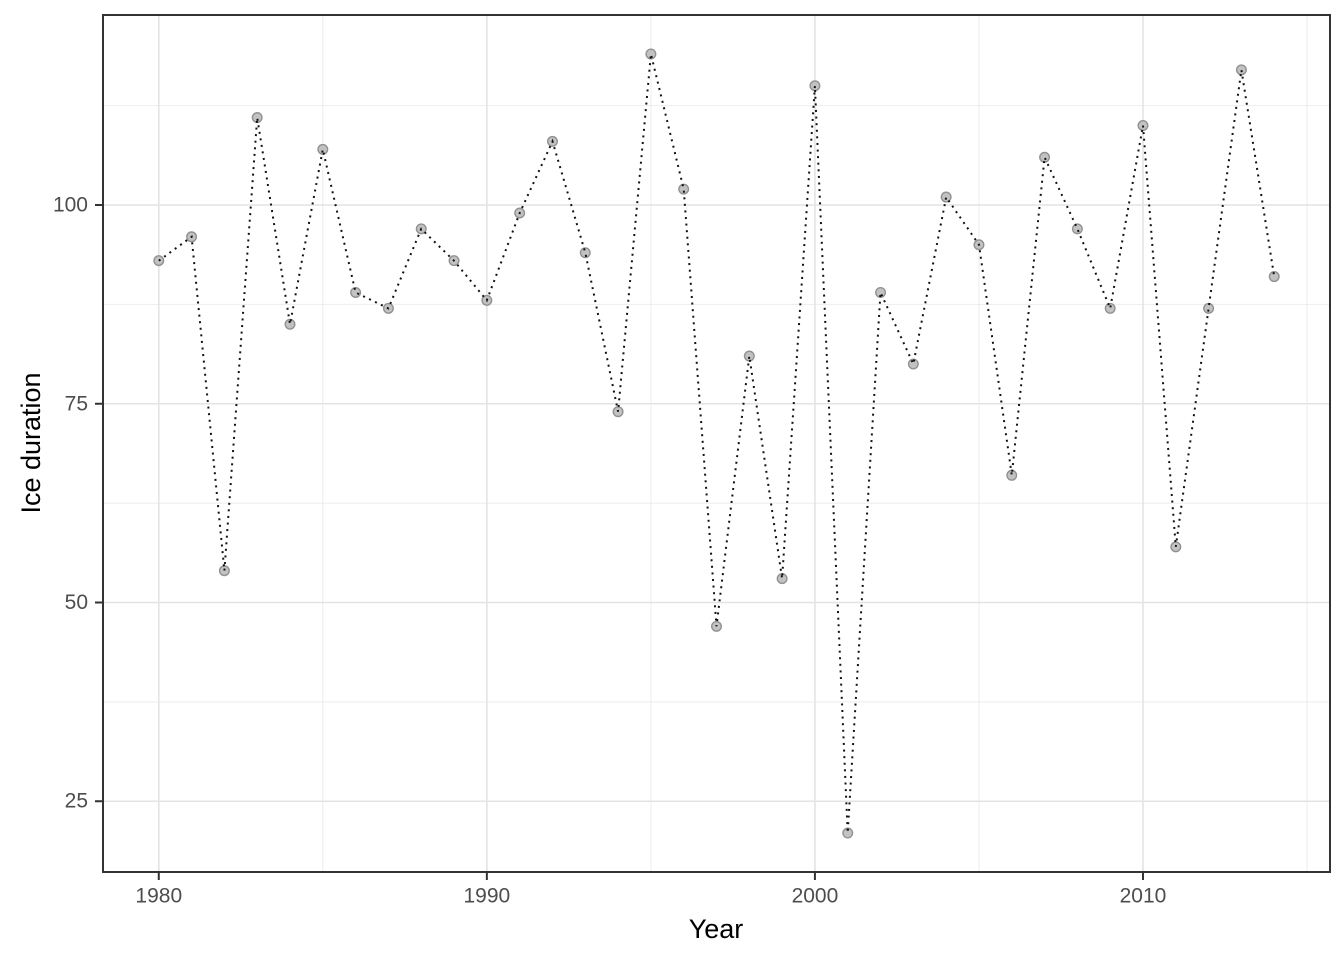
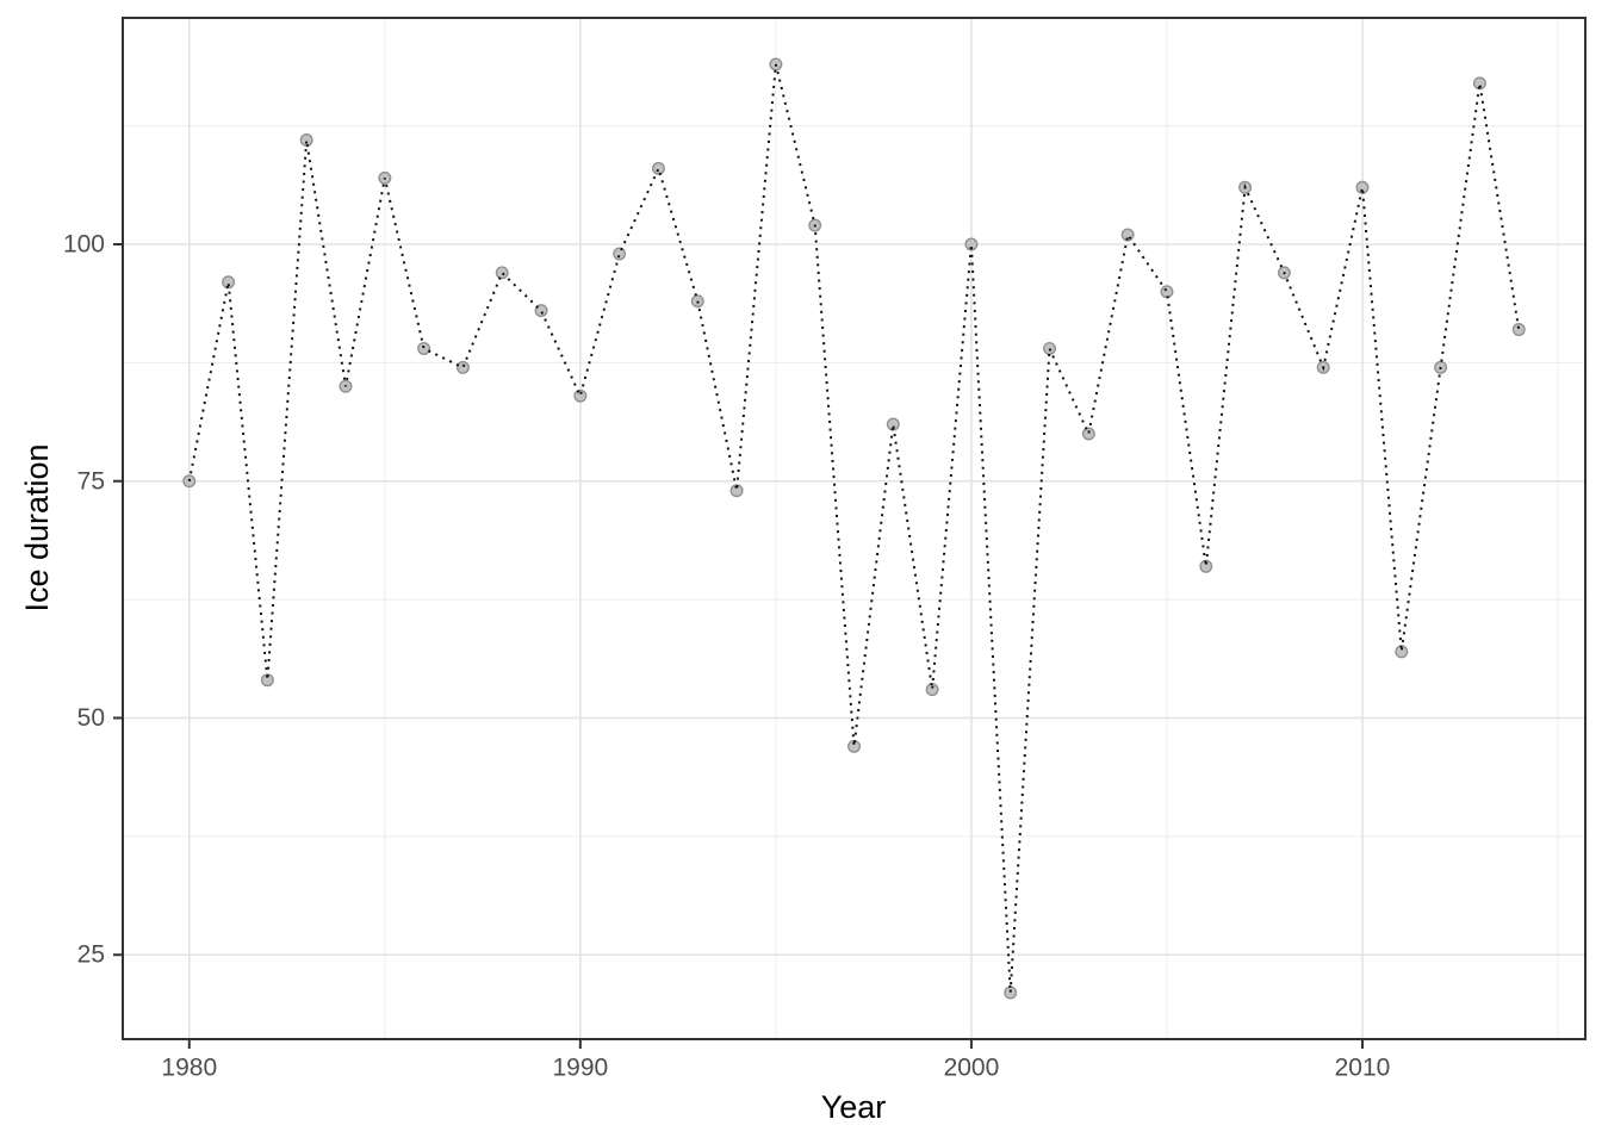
1980: 93 -> 75
1990: 88 -> 84
2000: 115 -> 100
2010: 110 -> 106
